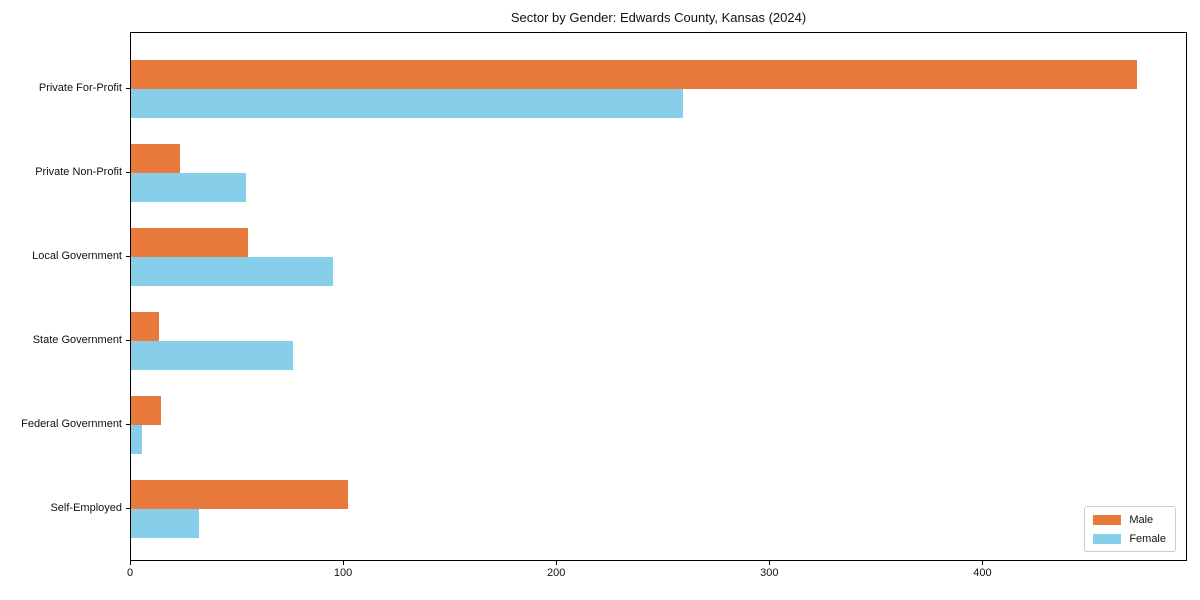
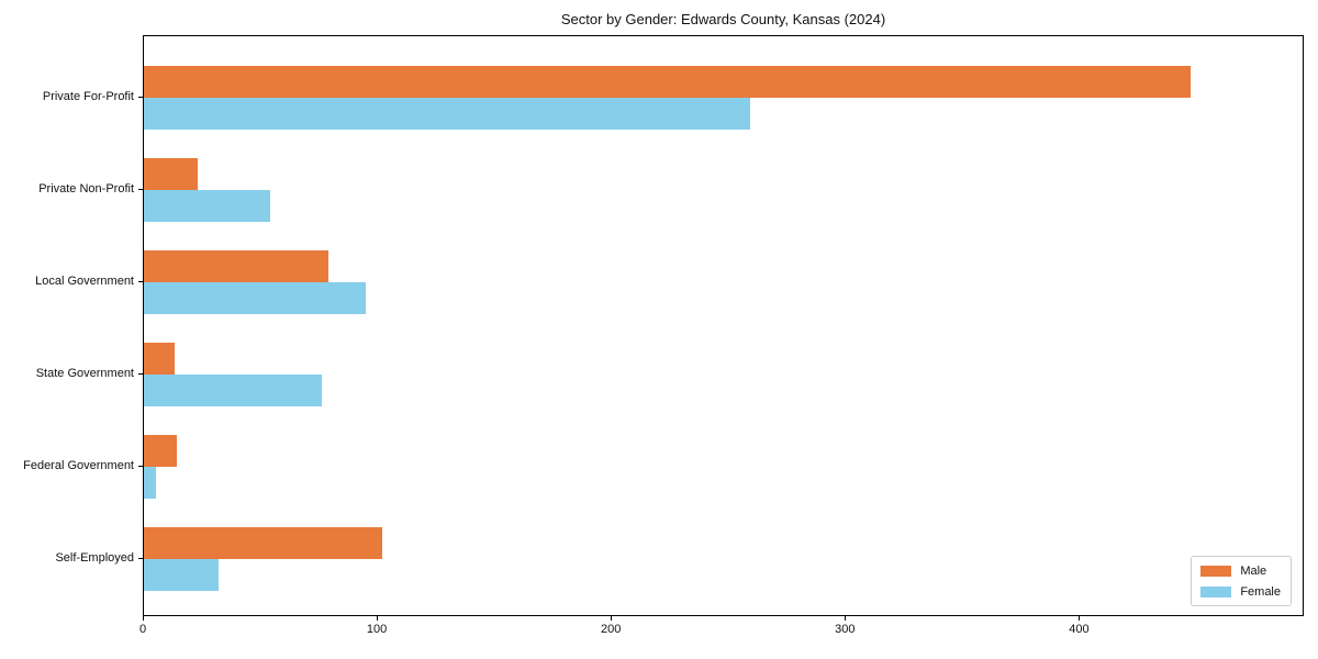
Male/Private For-Profit: 472 -> 447
Male/Local Government: 55 -> 79
